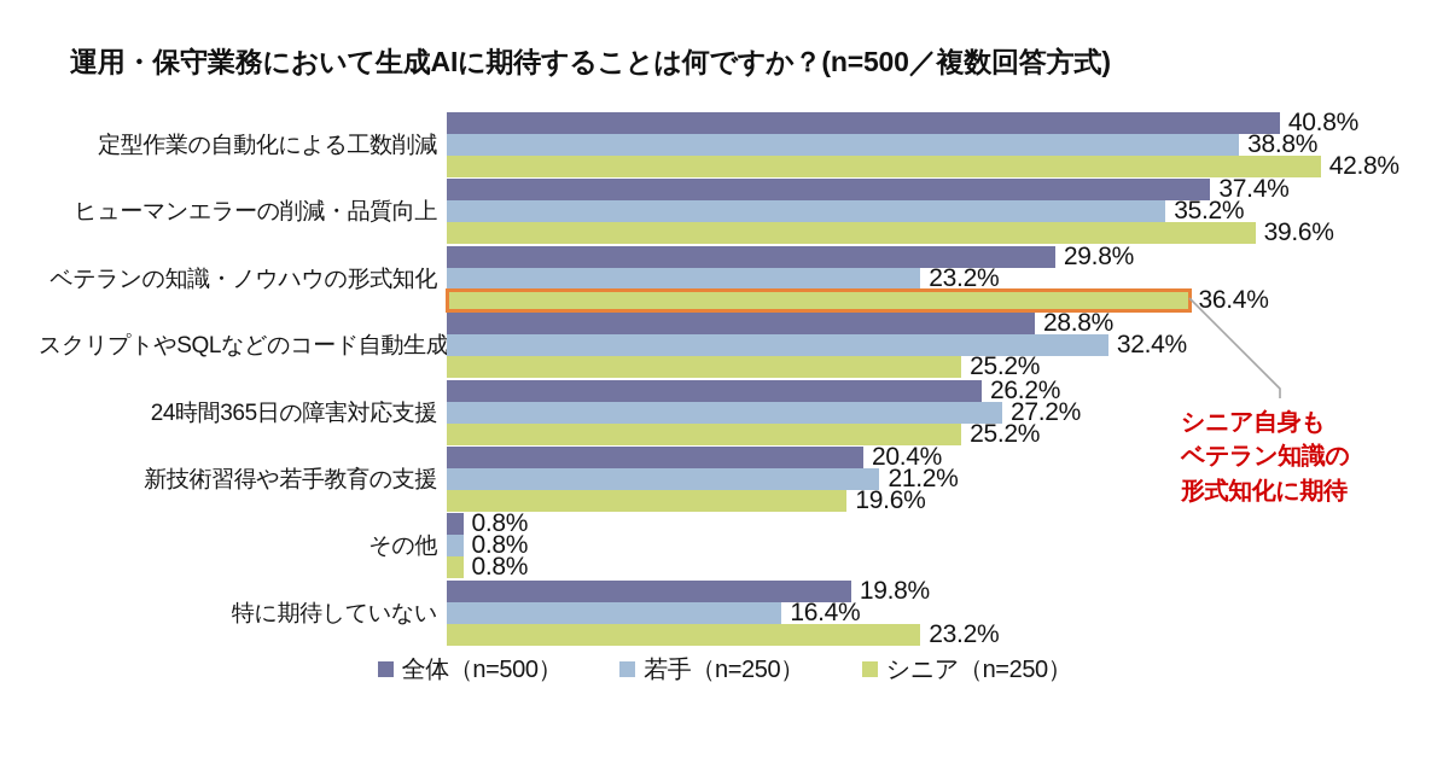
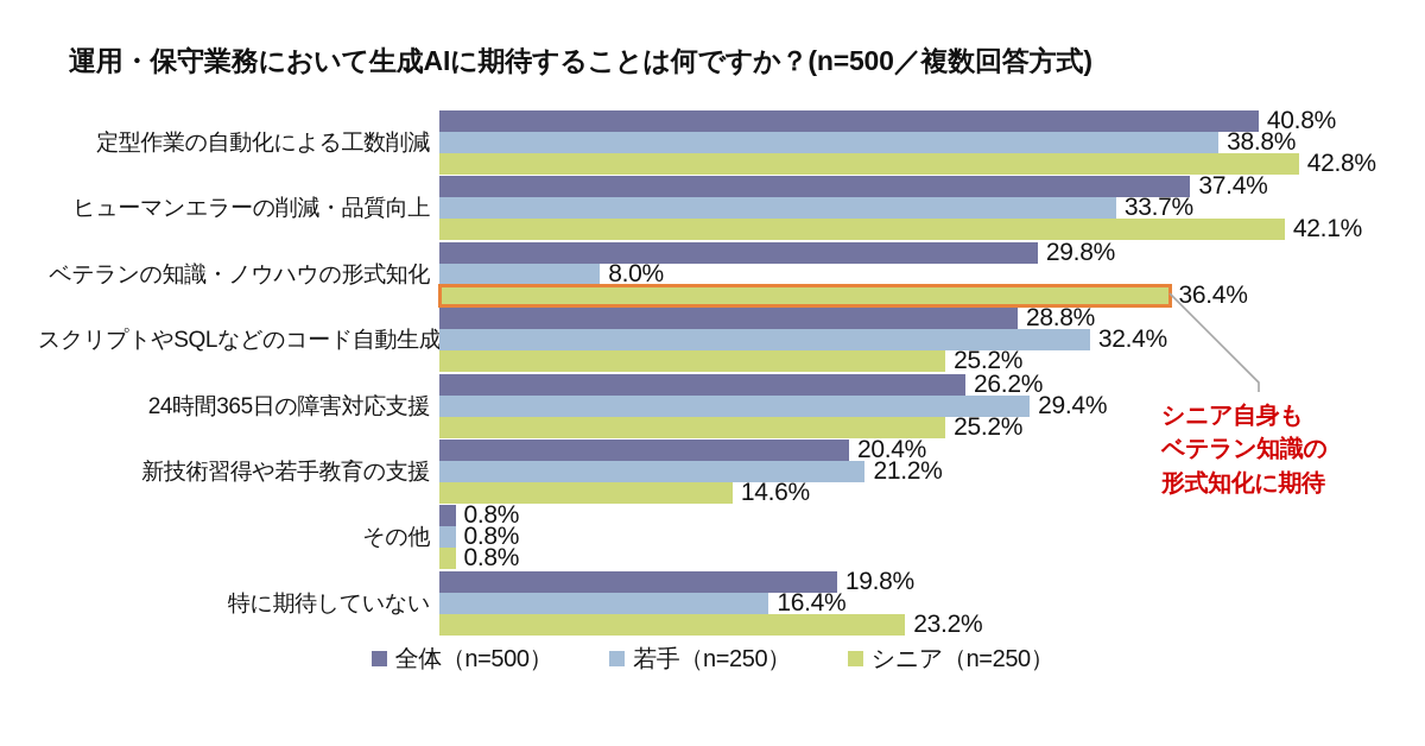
若手（n=250）/ヒューマンエラーの削減・品質向上: 35.2% -> 33.7%
シニア（n=250）/ヒューマンエラーの削減・品質向上: 39.6% -> 42.1%
若手（n=250）/ベテランの知識・ノウハウの形式知化: 23.2% -> 8.0%
若手（n=250）/24時間365日の障害対応支援: 27.2% -> 29.4%
シニア（n=250）/新技術習得や若手教育の支援: 19.6% -> 14.6%
